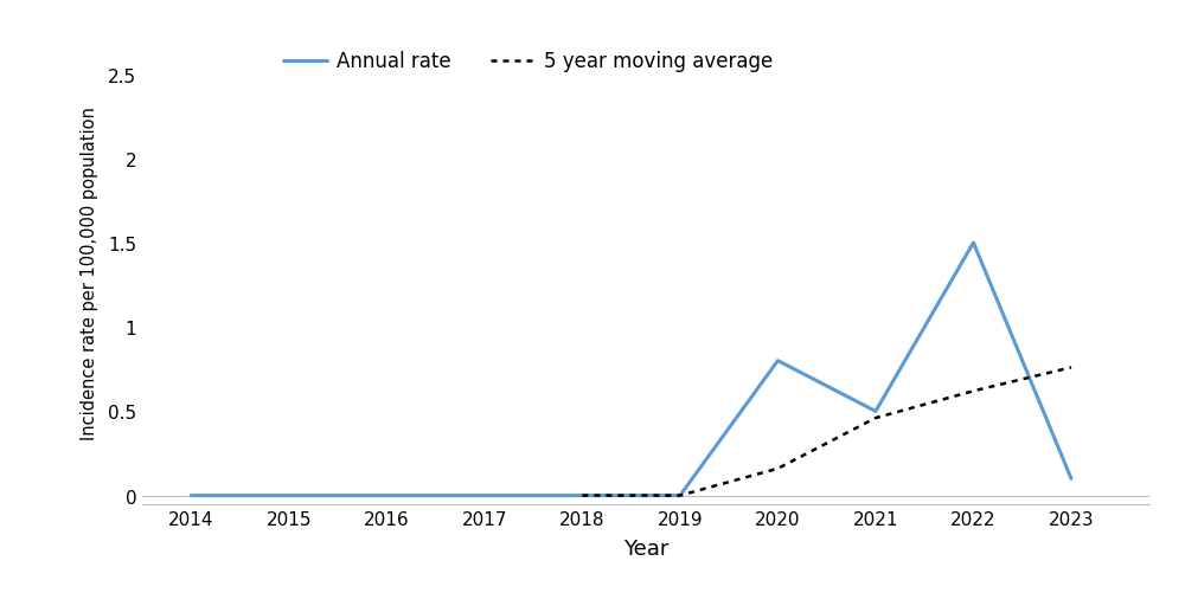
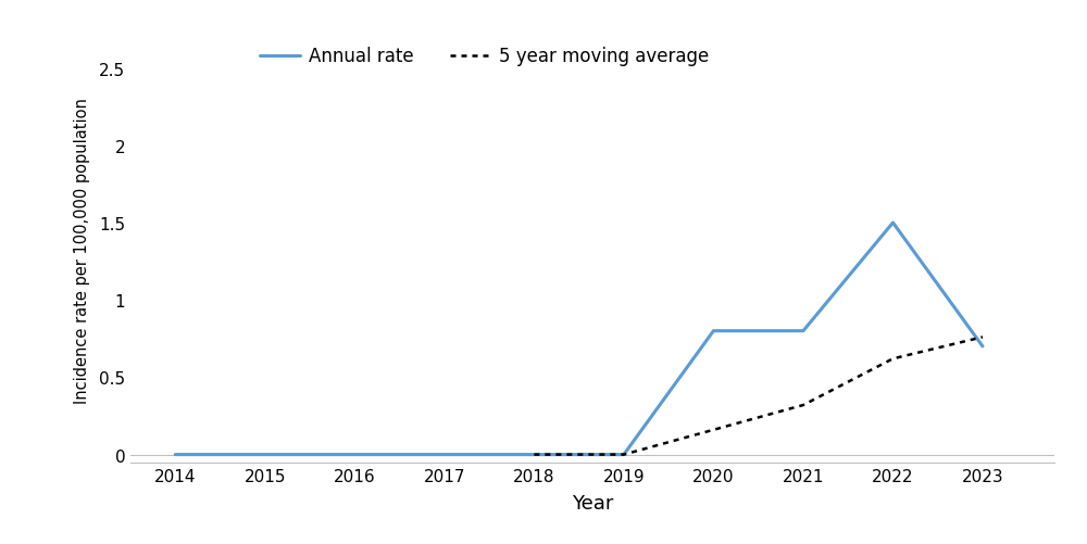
Annual rate/2021: 0.5 -> 0.8
5 year moving average/2021: 0.46 -> 0.32
Annual rate/2023: 0.1 -> 0.7
